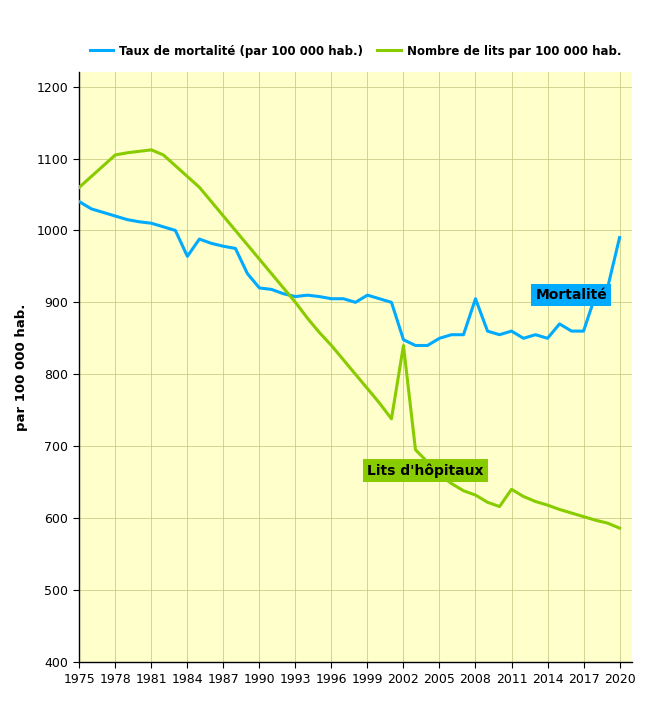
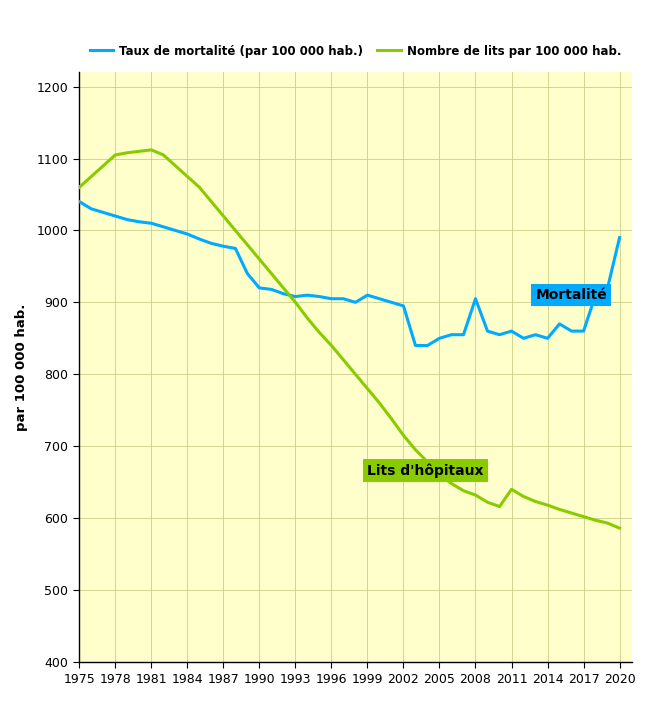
Taux de mortalité (par 100 000 hab.)/1984: 964 -> 995
Taux de mortalité (par 100 000 hab.)/2002: 848 -> 895
Nombre de lits par 100 000 hab./2002: 840 -> 715
